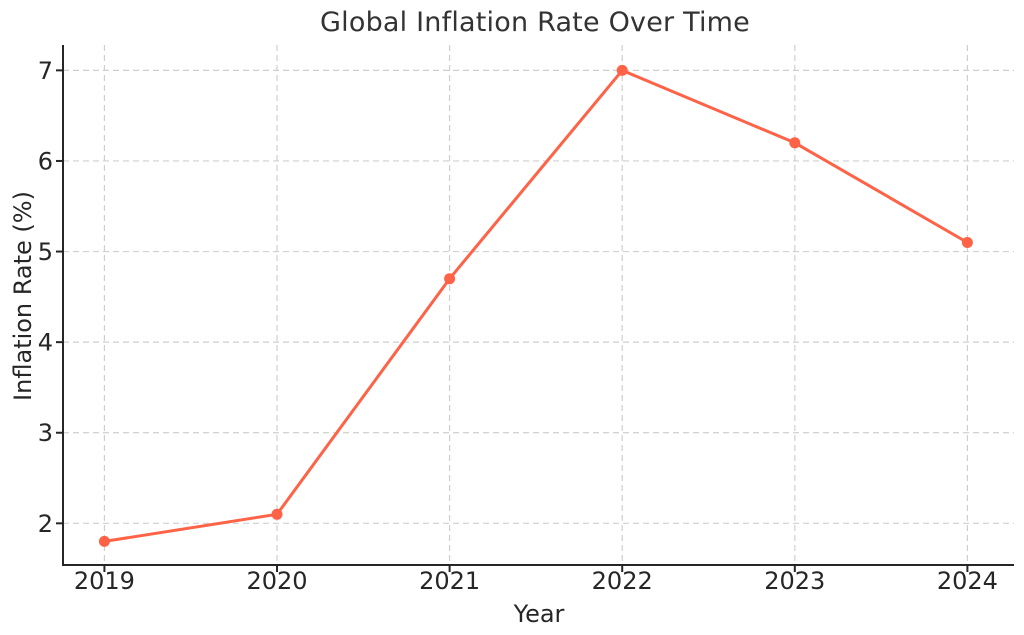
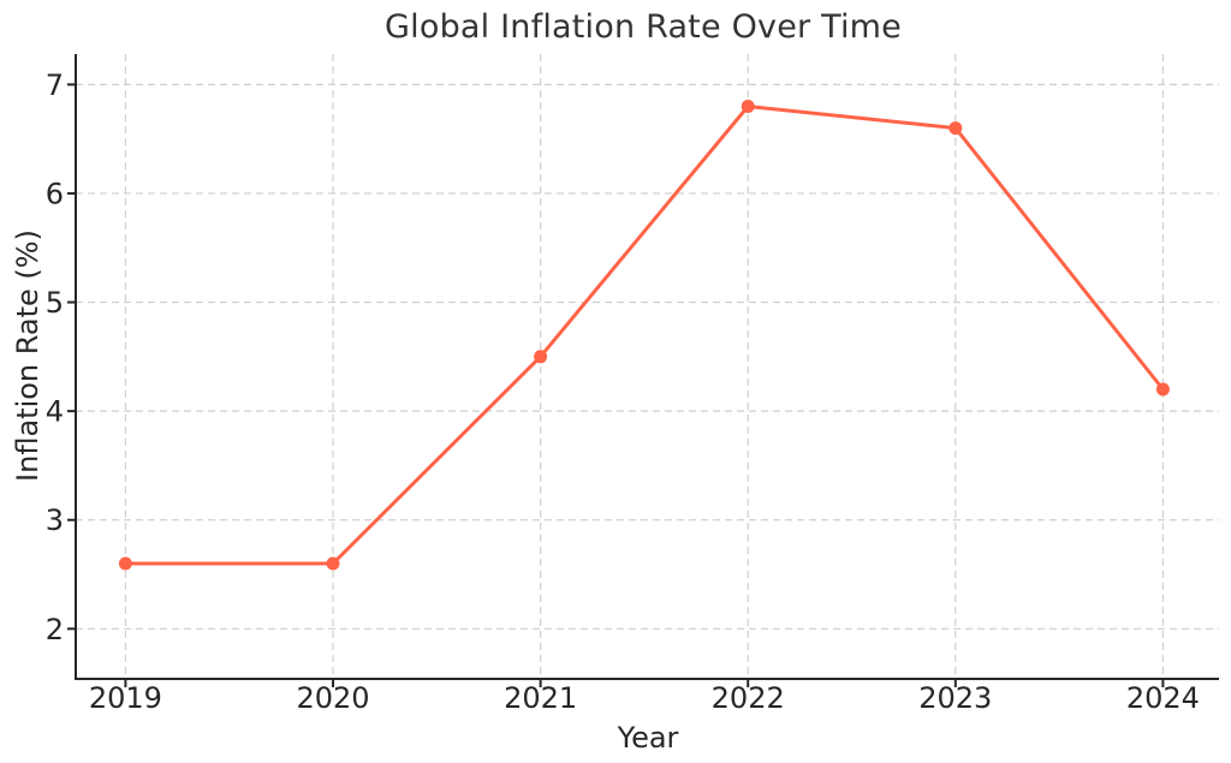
2019: 1.8 -> 2.6
2020: 2.1 -> 2.6
2021: 4.7 -> 4.5
2022: 7.0 -> 6.8
2023: 6.2 -> 6.6
2024: 5.1 -> 4.2
